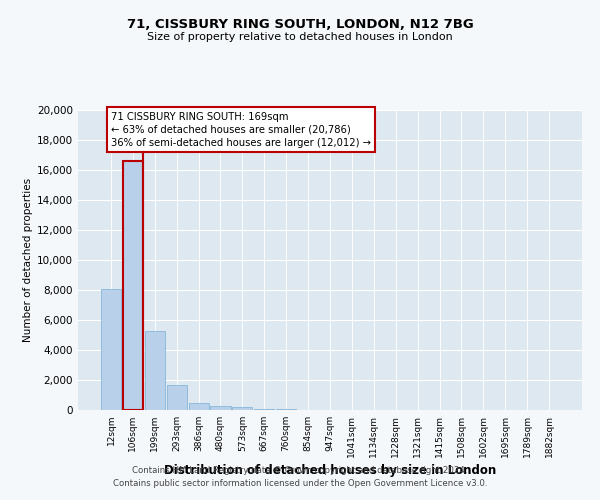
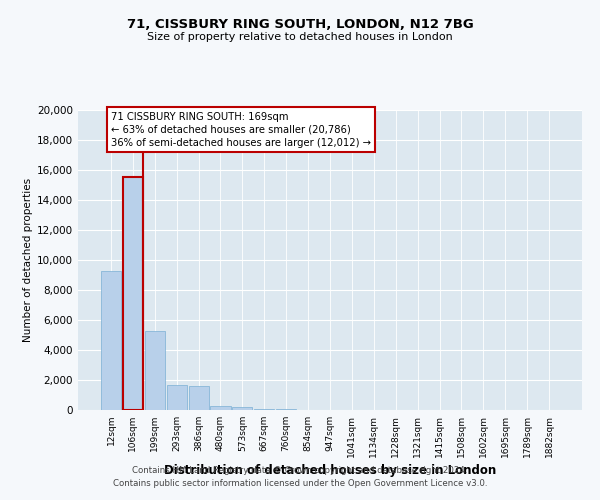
12sqm: 8,100 -> 9,300
106sqm: 16,600 -> 15,500
386sqm: 500 -> 1,600
